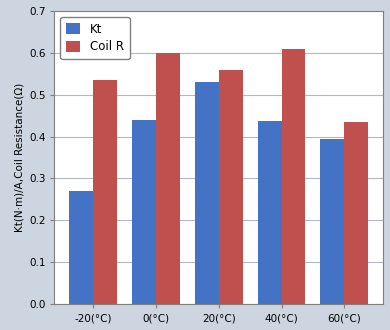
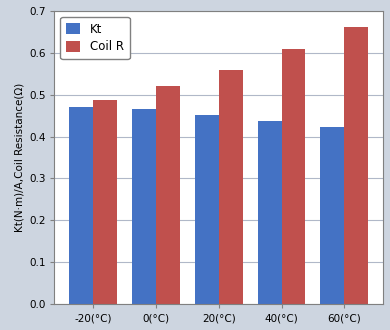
Kt/-20(°C): 0.270 -> 0.470
Coil R/-20(°C): 0.535 -> 0.488
Kt/0(°C): 0.440 -> 0.465
Coil R/0(°C): 0.600 -> 0.520
Kt/20(°C): 0.530 -> 0.452
Kt/60(°C): 0.395 -> 0.423
Coil R/60(°C): 0.435 -> 0.662
